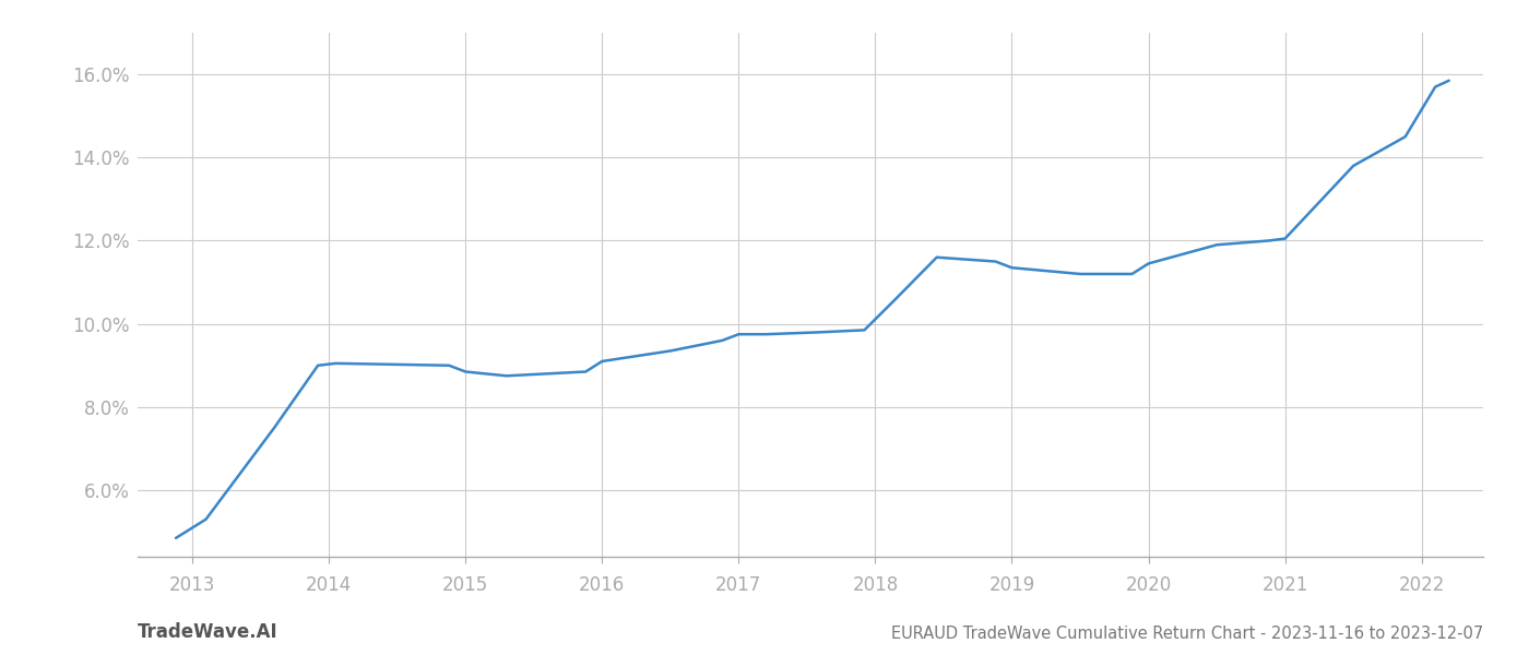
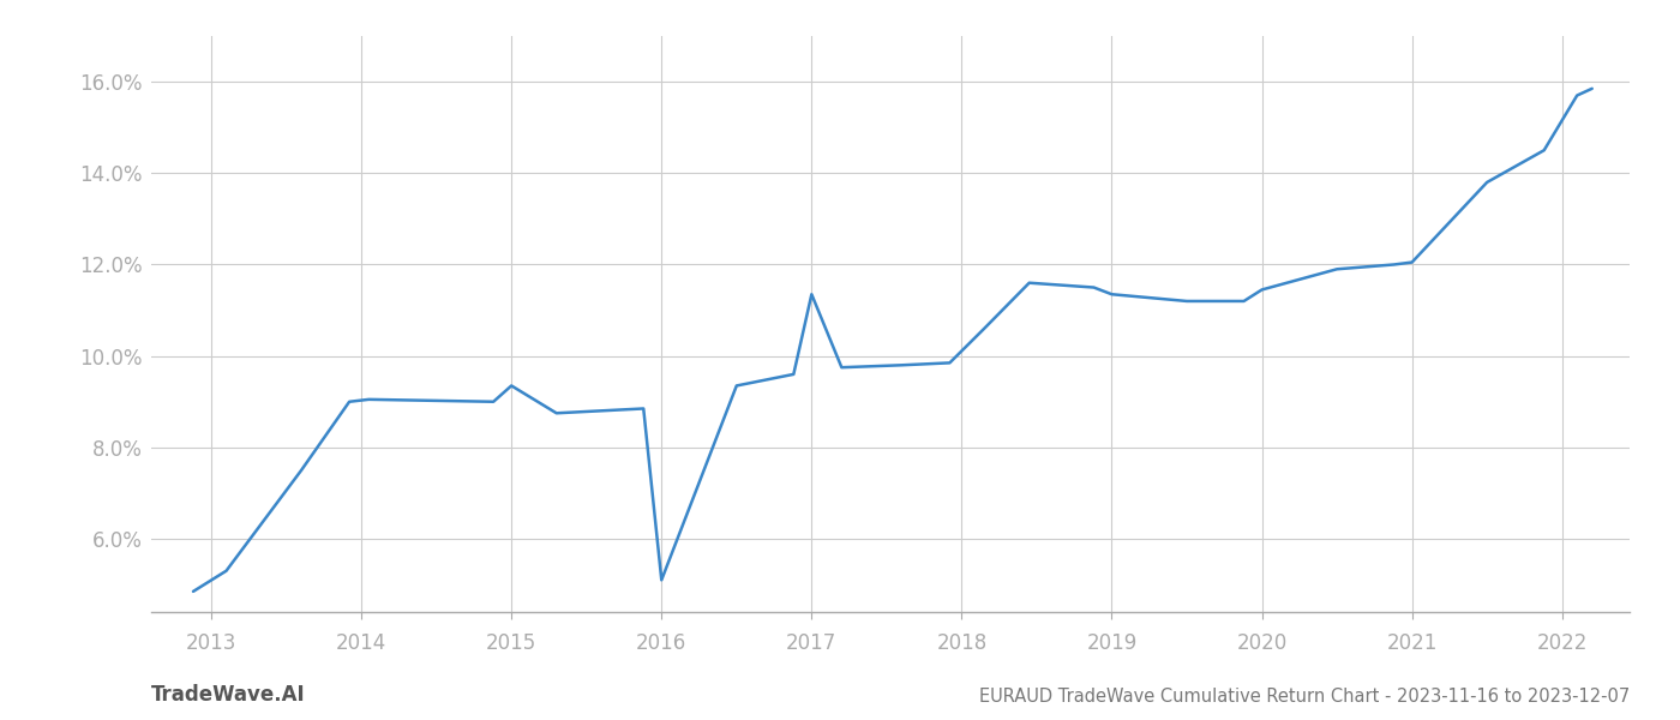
2015: 8.85% -> 9.35%
2016: 9.10% -> 5.10%
2017: 9.75% -> 11.35%
